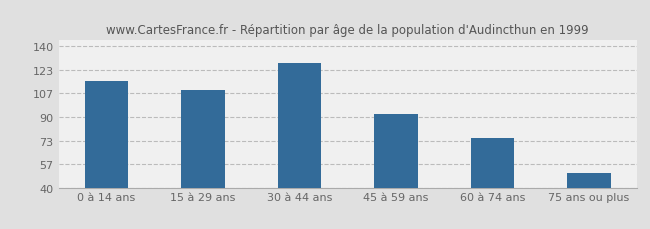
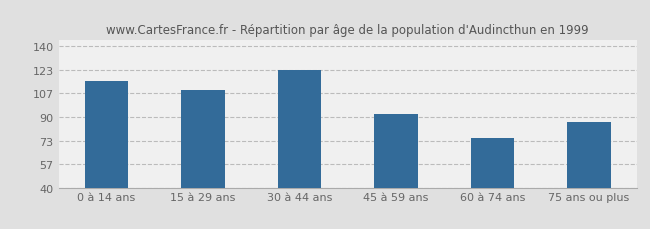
30 à 44 ans: 128 -> 123
75 ans ou plus: 50 -> 86
